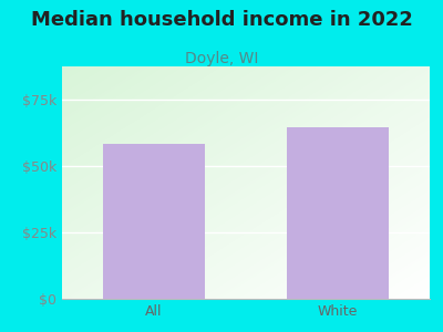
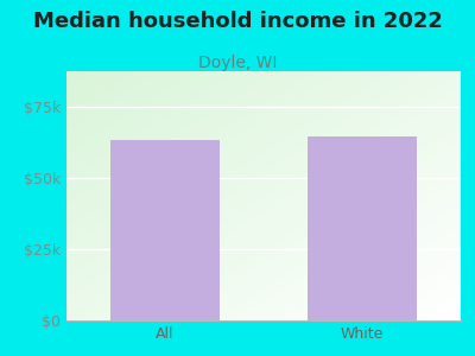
All: $58.5k -> $63.5k
